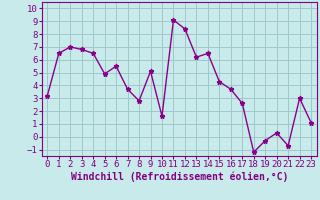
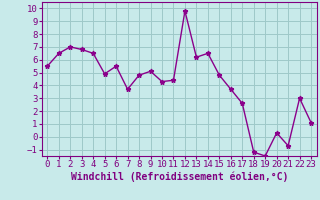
0: 3.2 -> 5.5
8: 2.8 -> 4.8
10: 1.6 -> 4.3
11: 9.1 -> 4.4
12: 8.4 -> 9.8
15: 4.3 -> 4.8
19: -0.3 -> -1.5
